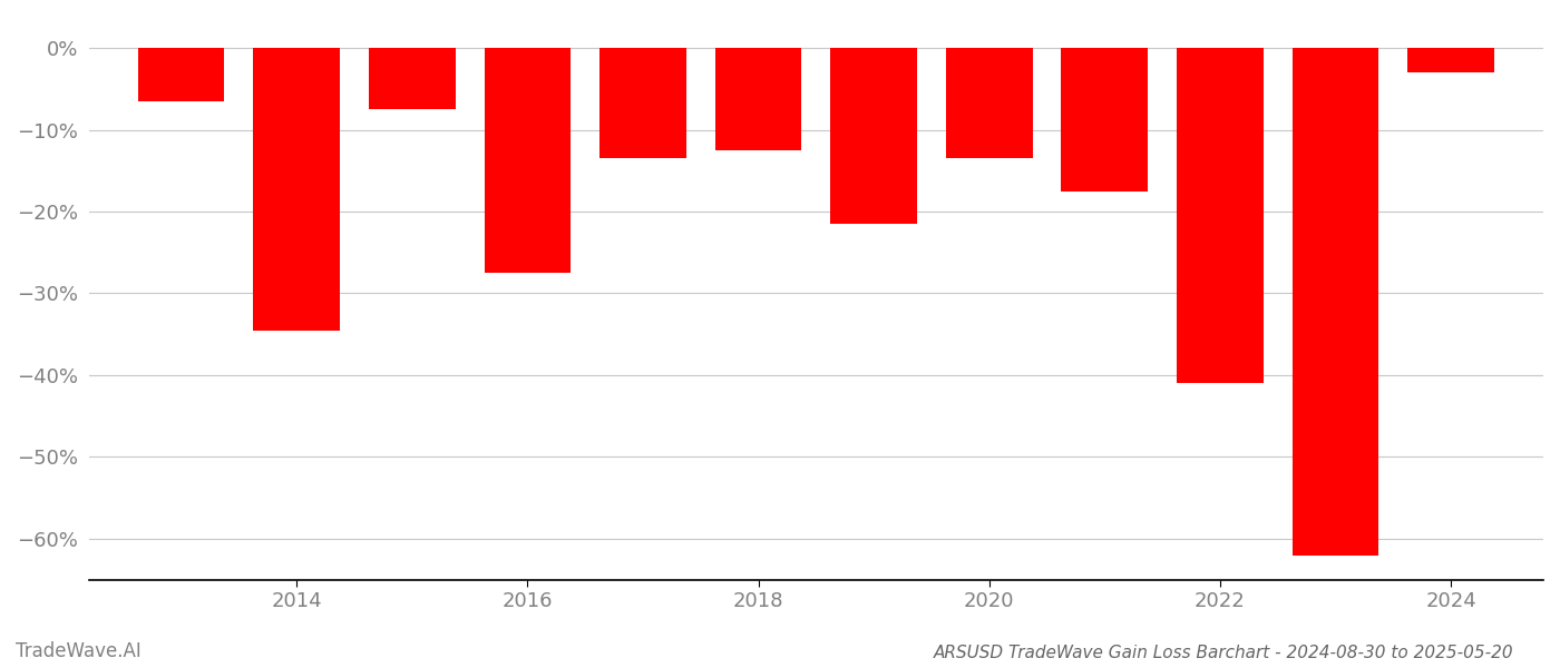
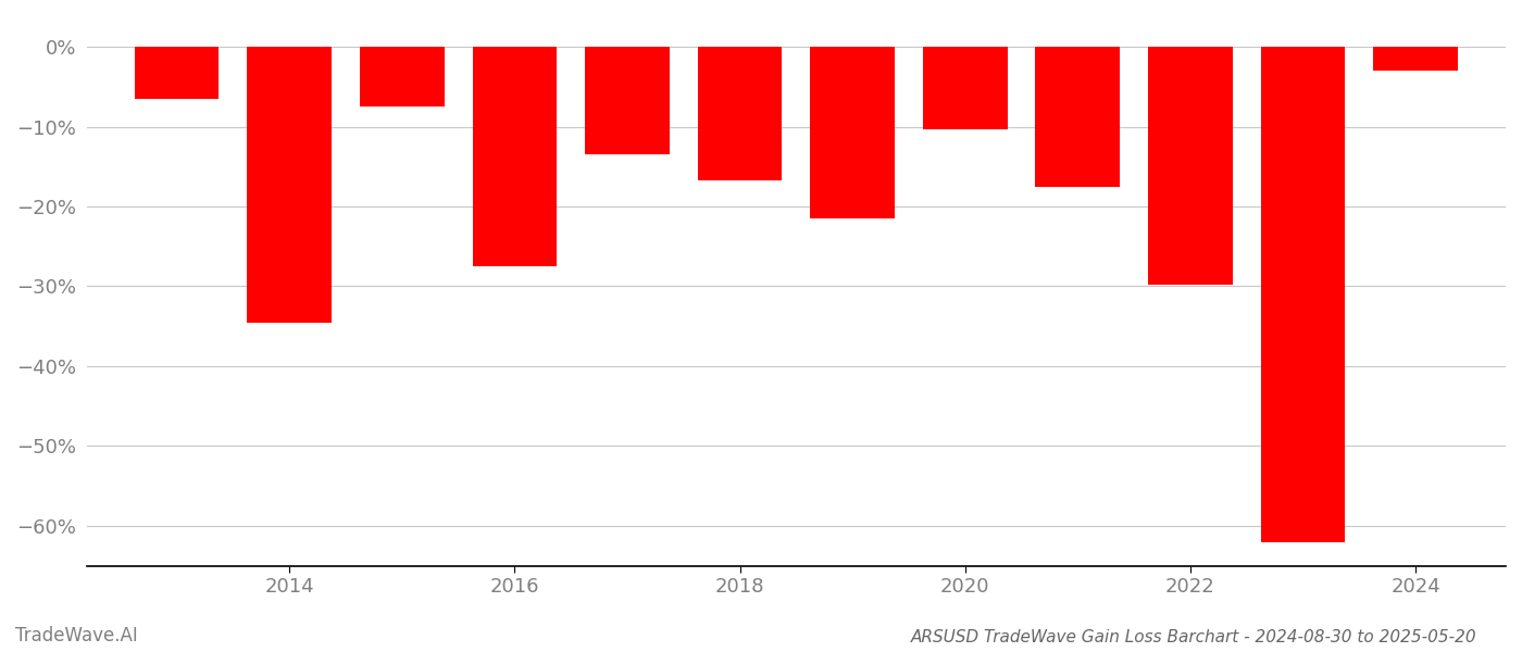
2018: -12.5% -> -16.8%
2020: -13.5% -> -10.4%
2022: -41.0% -> -29.8%
